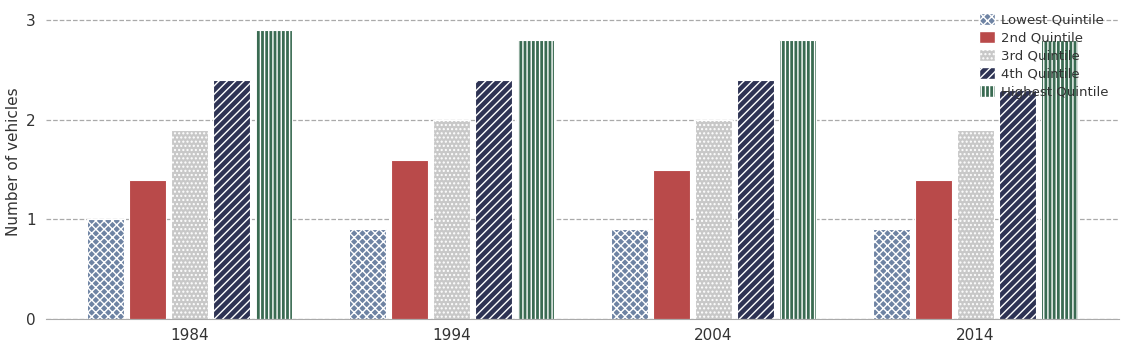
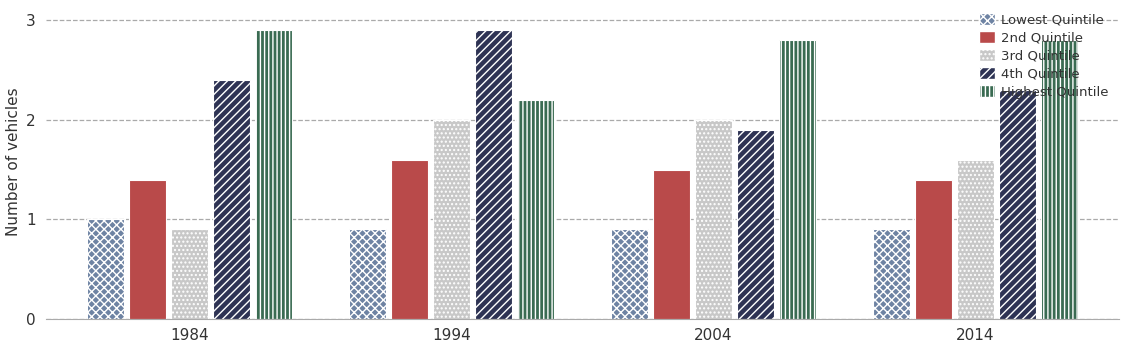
3rd Quintile/1984: 1.9 -> 0.9
4th Quintile/1994: 2.4 -> 2.9
Highest Quintile/1994: 2.8 -> 2.2
4th Quintile/2004: 2.4 -> 1.9
3rd Quintile/2014: 1.9 -> 1.6
